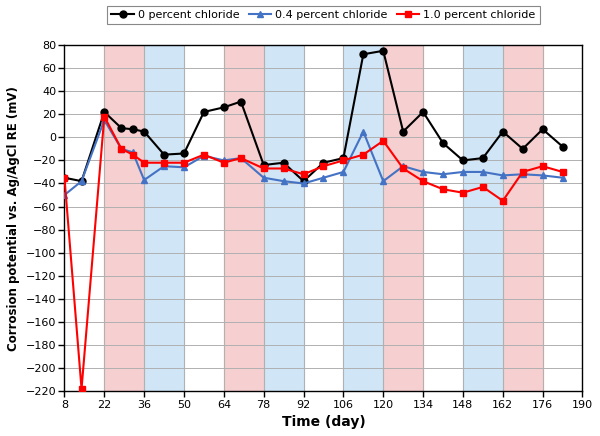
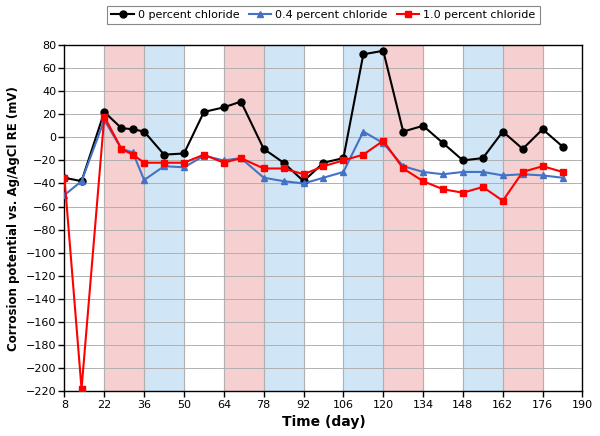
0 percent chloride/78: -24 -> -10
0.4 percent chloride/120: -38 -> -5
0 percent chloride/134: 22 -> 10
